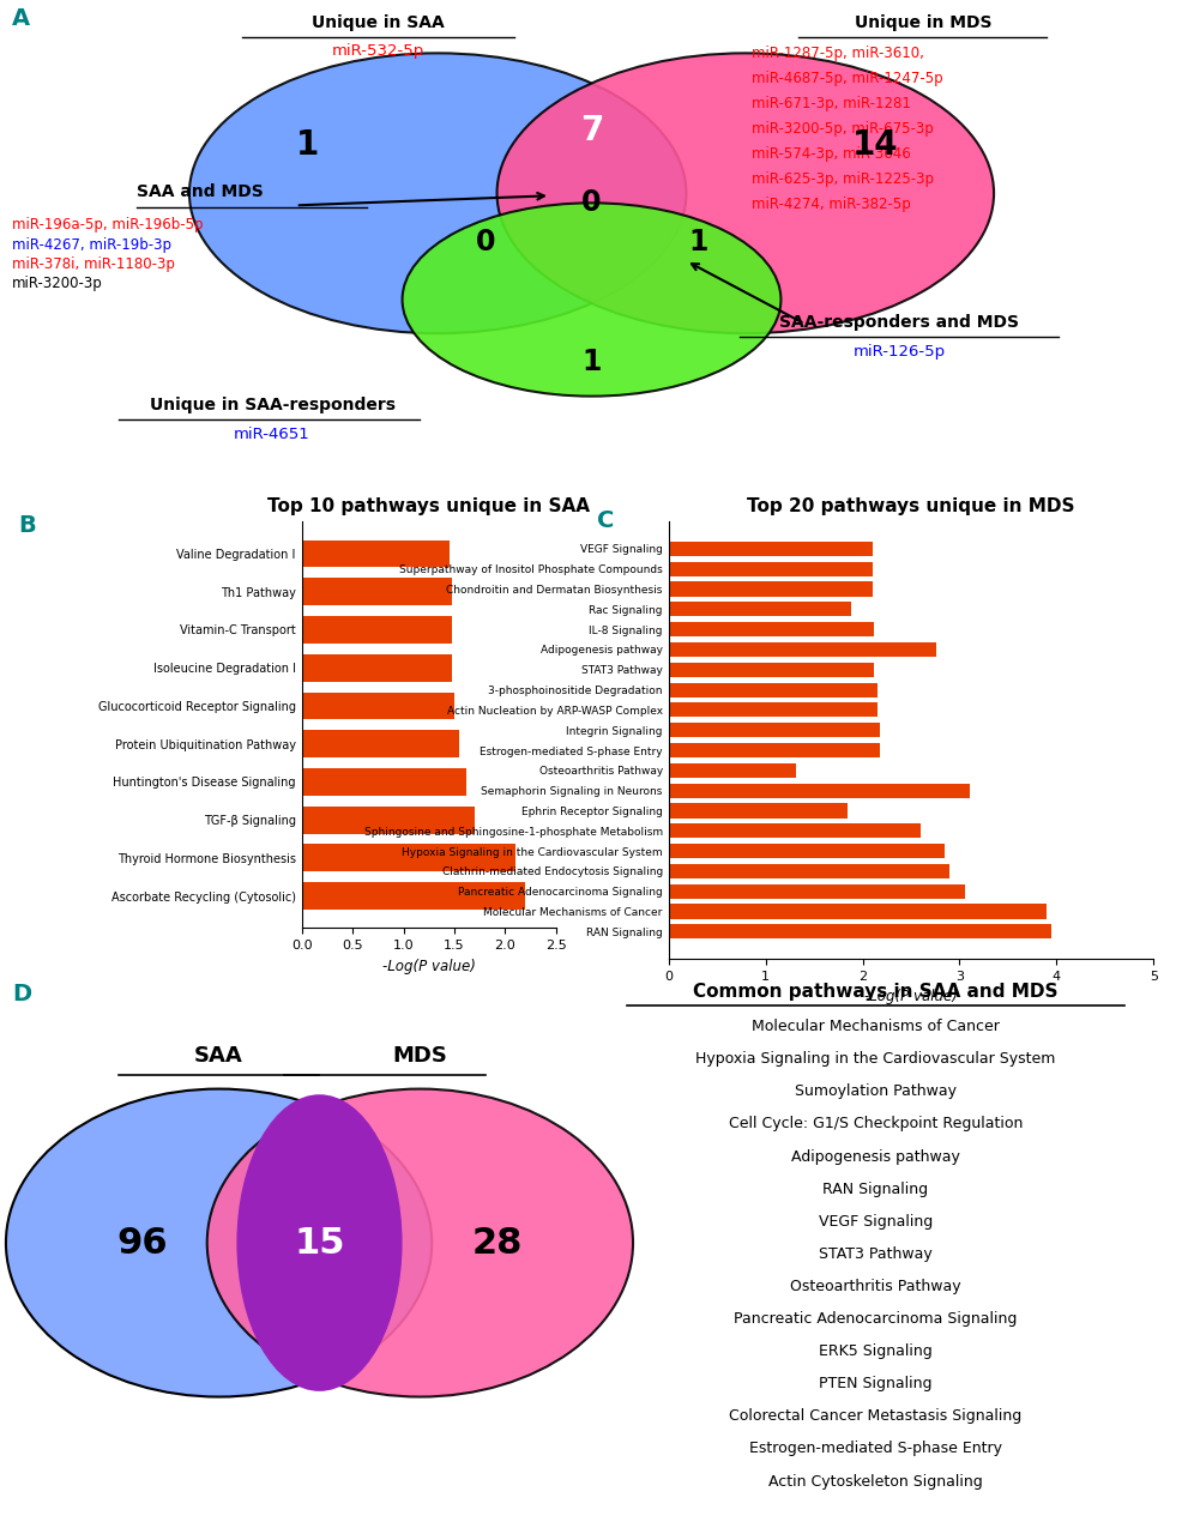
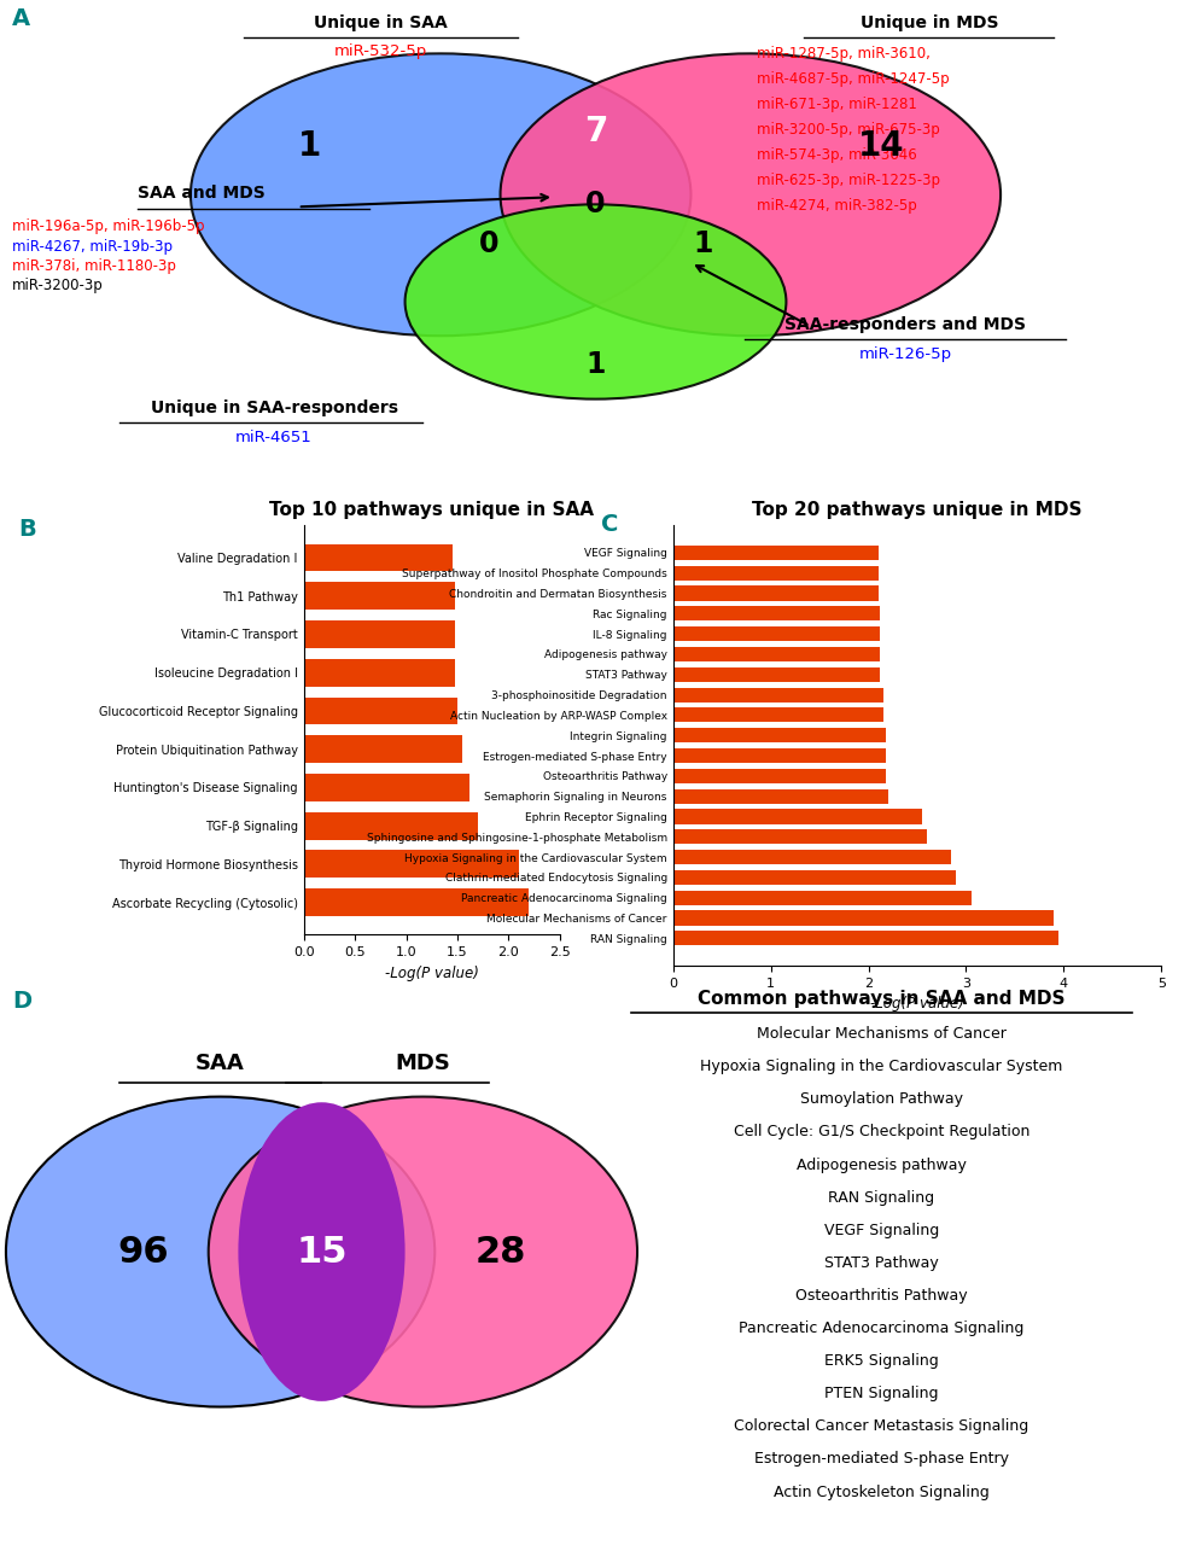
Top 20 pathways unique in MDS/Rac Signaling: 1.88 -> 2.12
Top 20 pathways unique in MDS/Adipogenesis pathway: 2.76 -> 2.12
Top 20 pathways unique in MDS/Osteoarthritis Pathway: 1.32 -> 2.18
Top 20 pathways unique in MDS/Semaphorin Signaling in Neurons: 3.10 -> 2.20
Top 20 pathways unique in MDS/Ephrin Receptor Signaling: 1.84 -> 2.55
